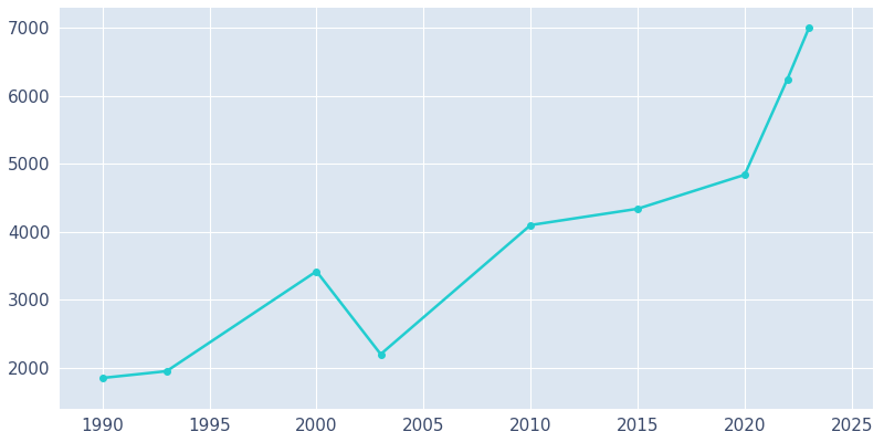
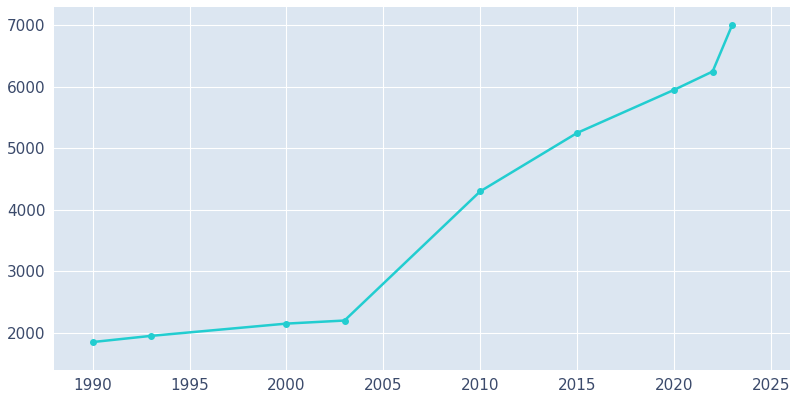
2000: 3420 -> 2150
2010: 4100 -> 4300
2015: 4340 -> 5250
2020: 4840 -> 5950
